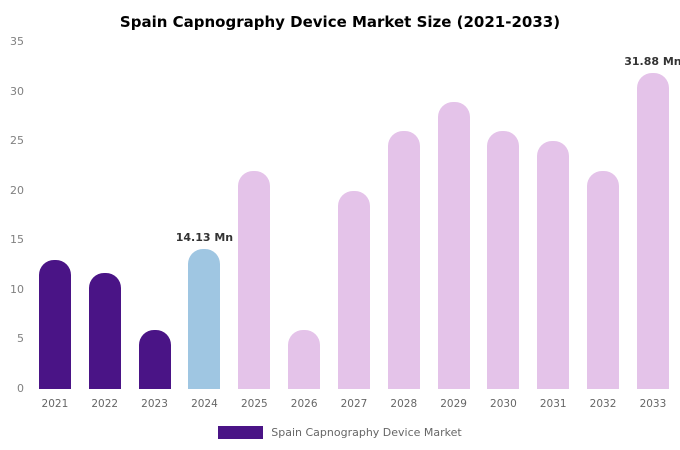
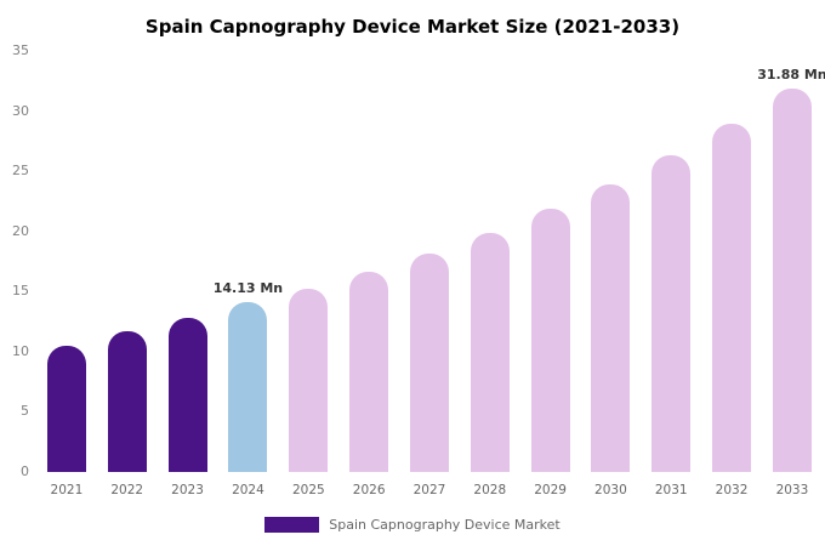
2021: 13 -> 10
2023: 6 -> 13
2025: 22 -> 15
2026: 6 -> 17
2027: 20 -> 18
2028: 26 -> 20
2029: 29 -> 22
2030: 26 -> 24
2031: 25 -> 26
2032: 22 -> 29
